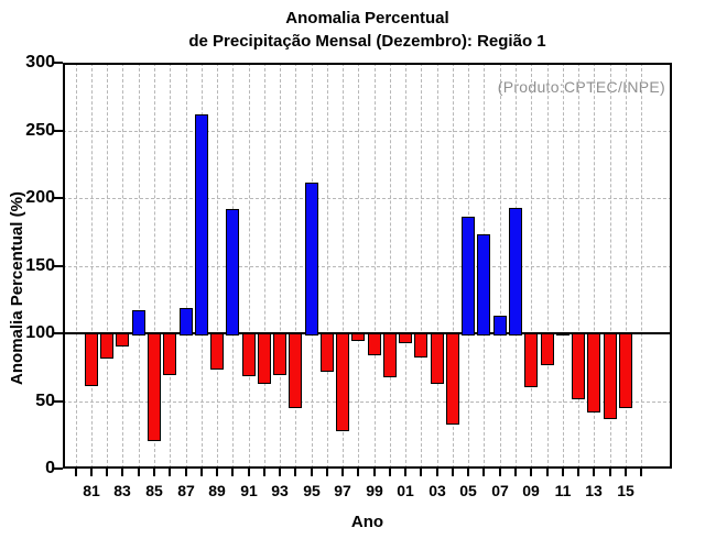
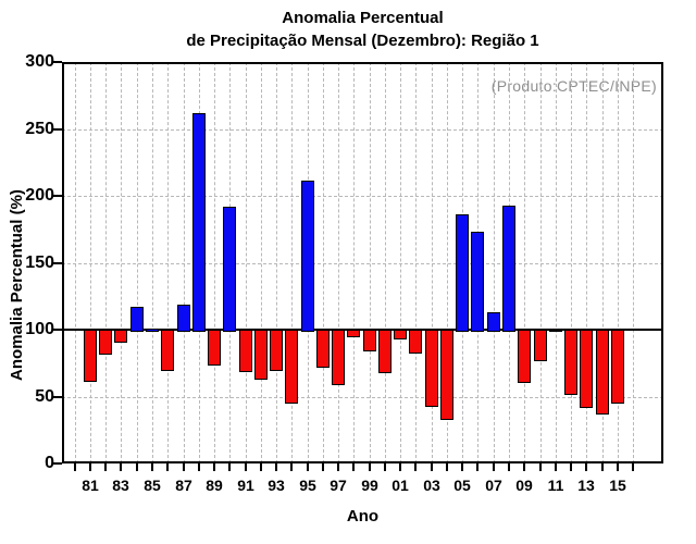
85: 22 -> 101
97: 29 -> 60
03: 64 -> 44
